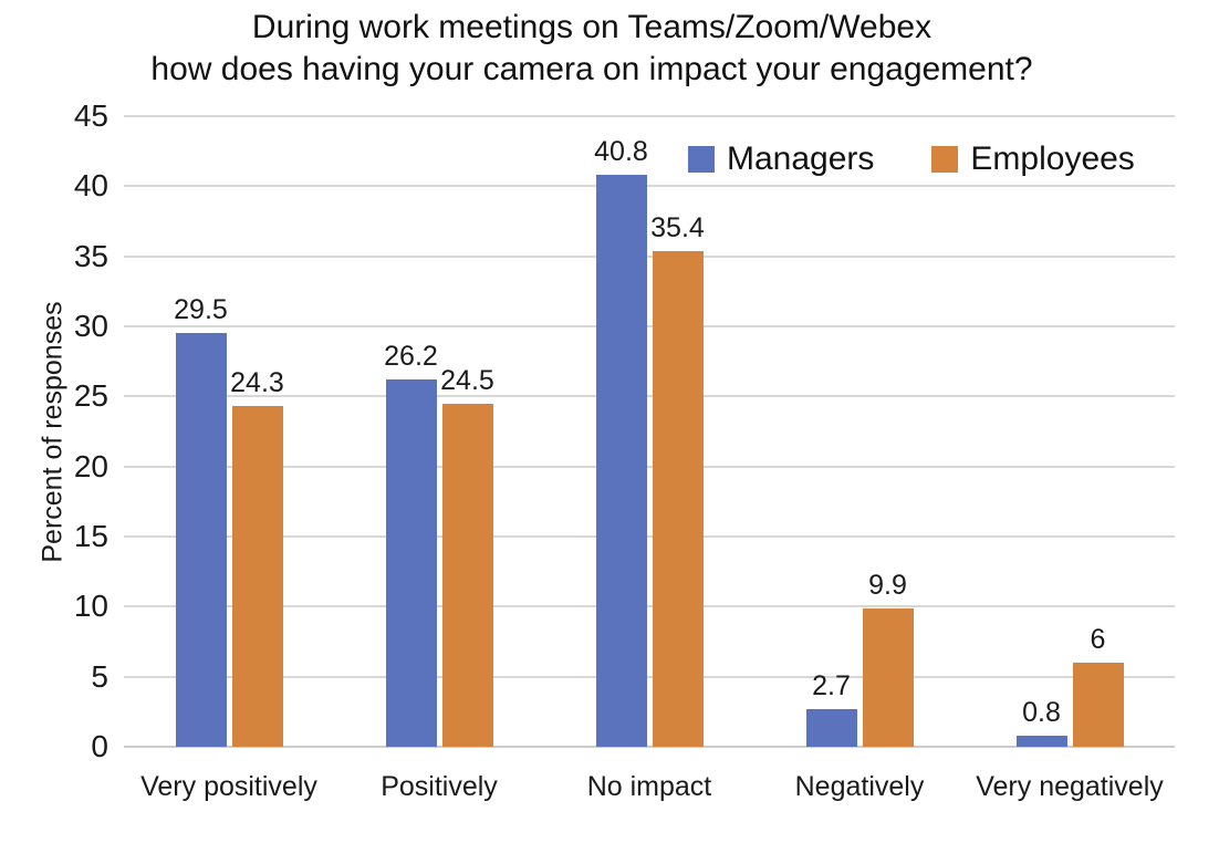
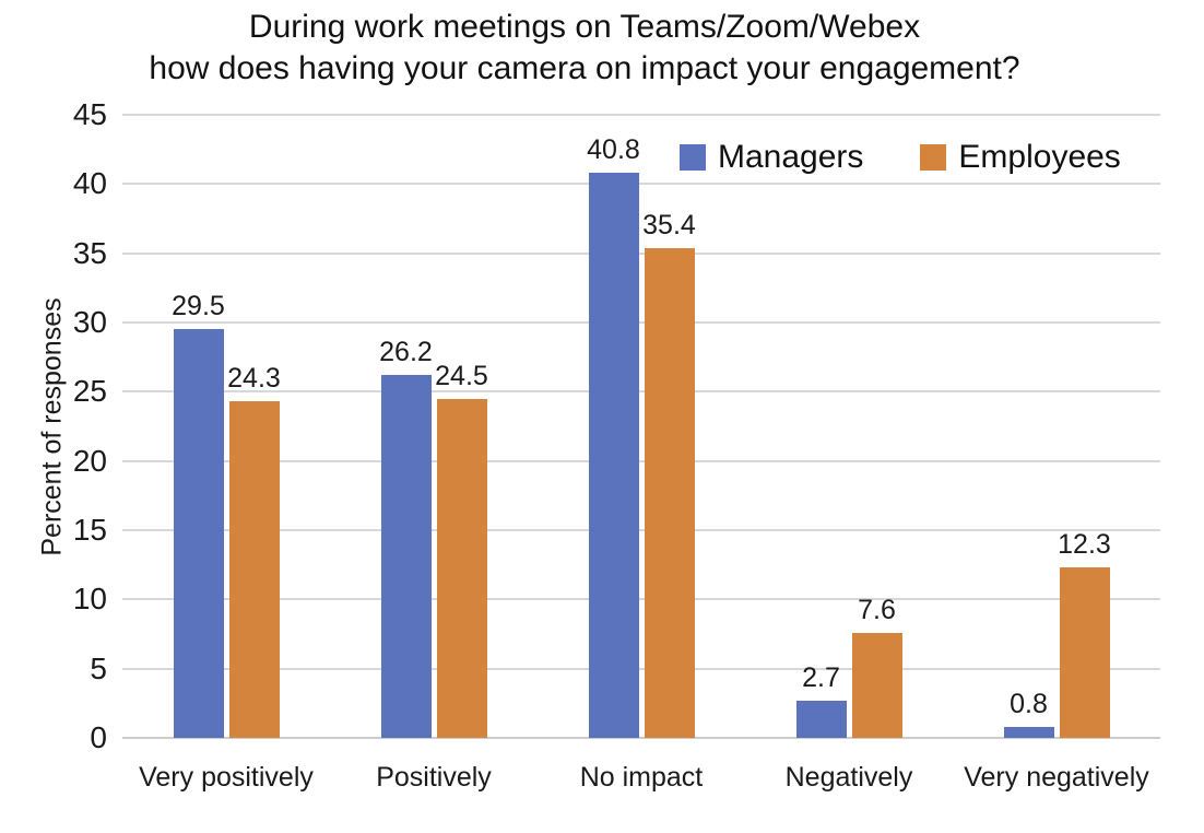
Employees/Negatively: 9.9 -> 7.6
Employees/Very negatively: 6 -> 12.3
